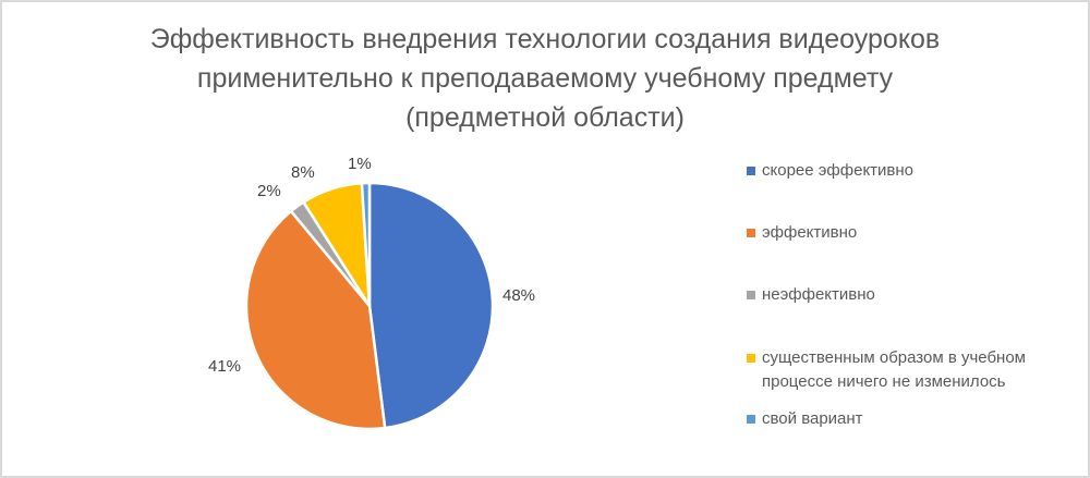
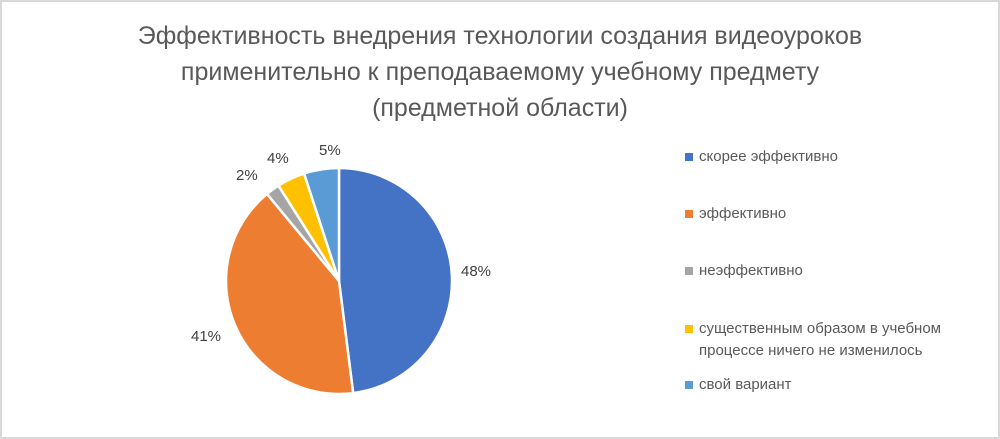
существенным образом в учебном процессе ничего не изменилось: 8% -> 4%
свой вариант: 1% -> 5%
